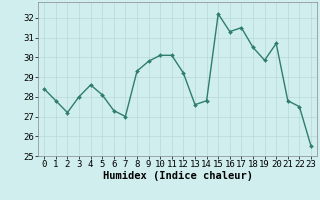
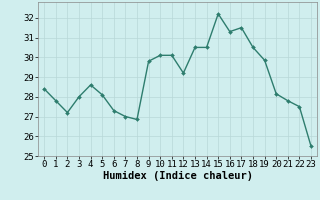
8: 29.3 -> 26.9
13: 27.6 -> 30.5
14: 27.8 -> 30.5
20: 30.7 -> 28.1
